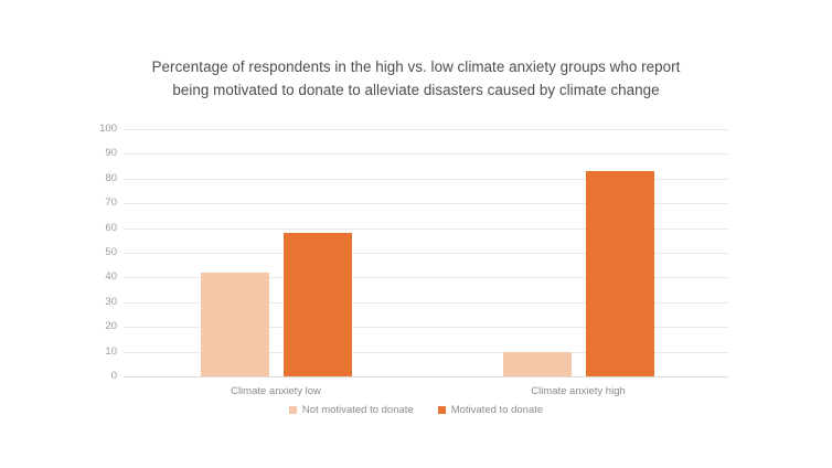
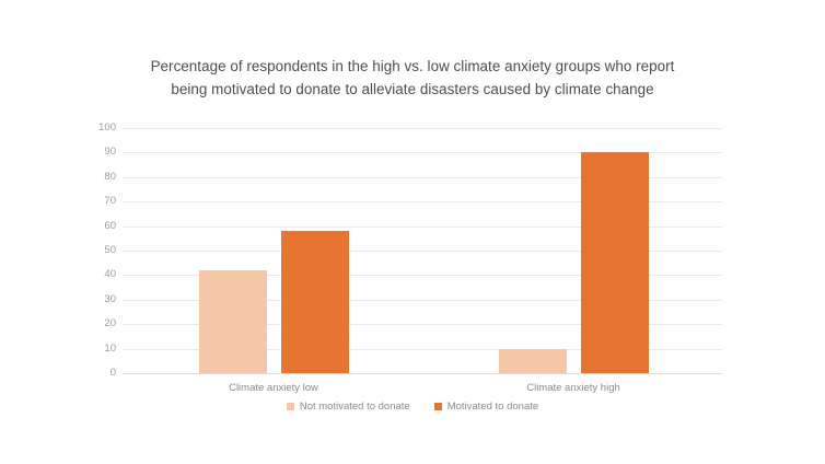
Motivated to donate/Climate anxiety high: 83 -> 90
